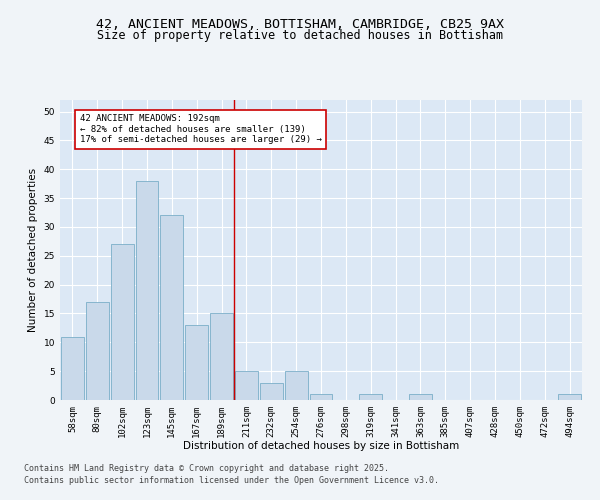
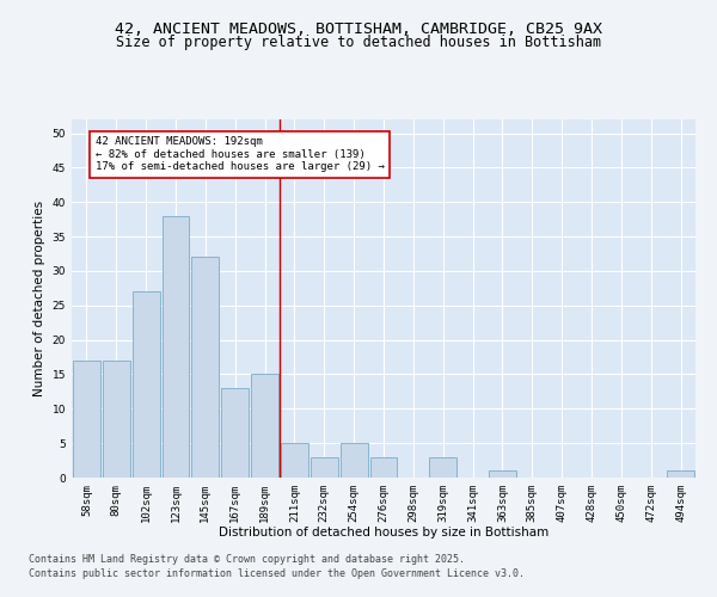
58sqm: 11 -> 17
276sqm: 1 -> 3
319sqm: 1 -> 3
